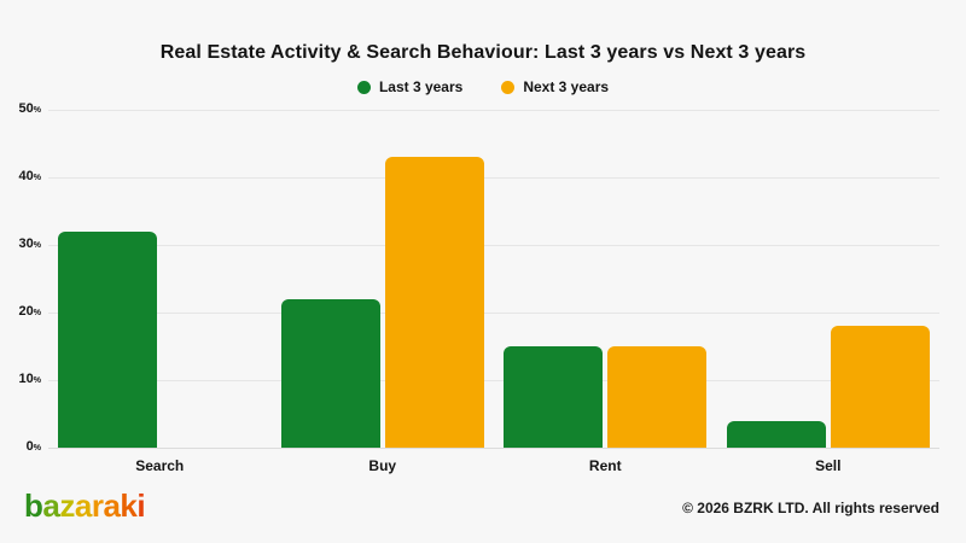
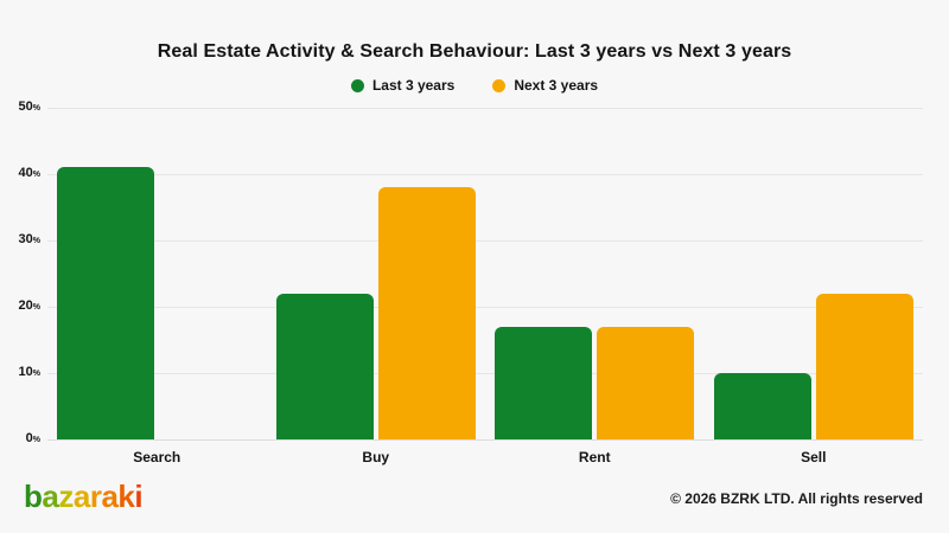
Last 3 years/Search: 32 -> 41
Next 3 years/Buy: 43 -> 38
Last 3 years/Rent: 15 -> 17
Next 3 years/Rent: 15 -> 17
Last 3 years/Sell: 4 -> 10
Next 3 years/Sell: 18 -> 22
